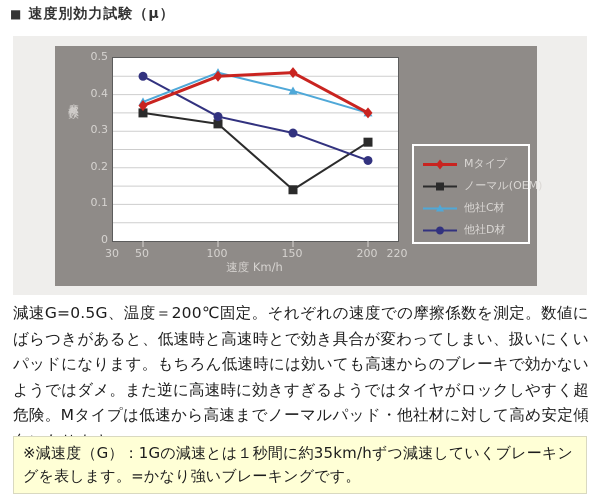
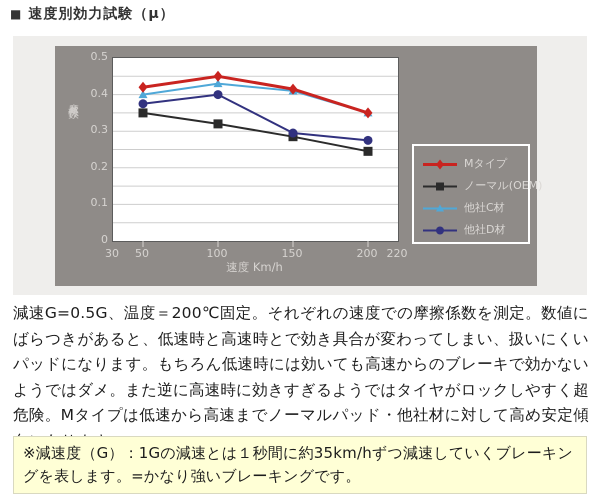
Mタイプ/50: 0.37 -> 0.42
他社C材/50: 0.38 -> 0.40
他社D材/50: 0.45 -> 0.38
他社C材/100: 0.46 -> 0.43
他社D材/100: 0.34 -> 0.40
Mタイプ/150: 0.46 -> 0.41
ノーマル(OEM)/150: 0.14 -> 0.28
ノーマル(OEM)/200: 0.27 -> 0.24
他社D材/200: 0.22 -> 0.28
